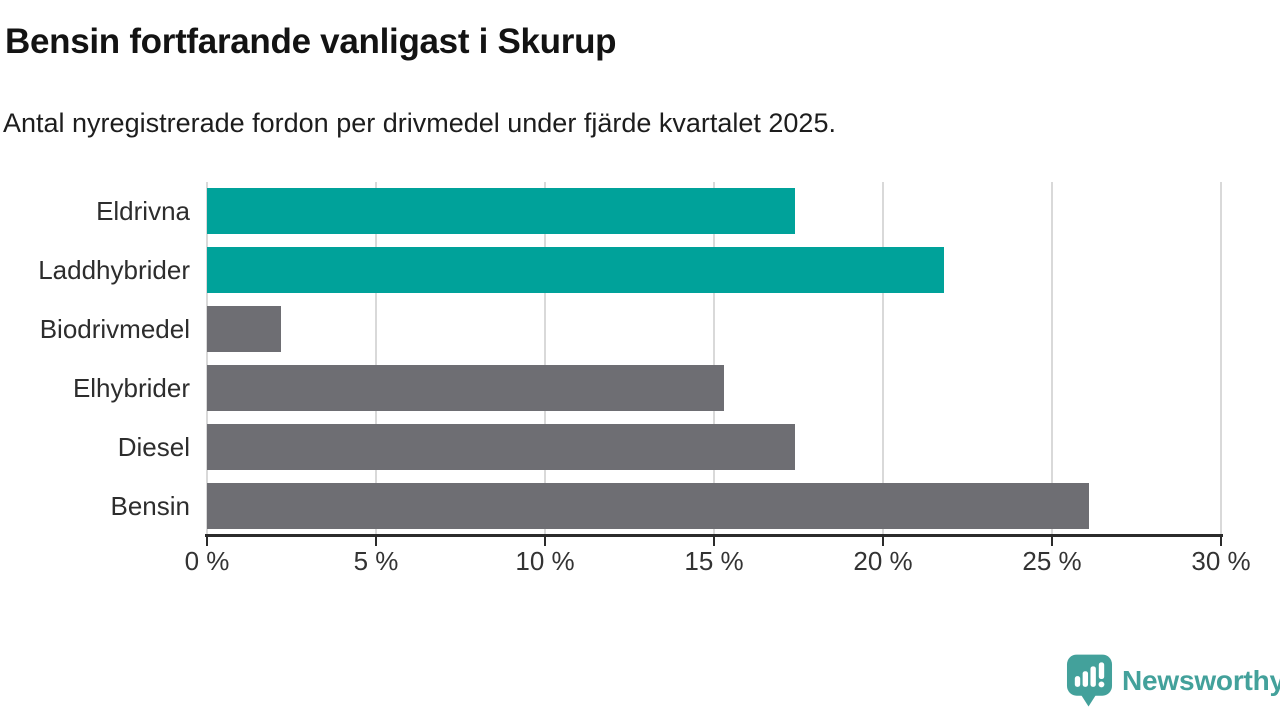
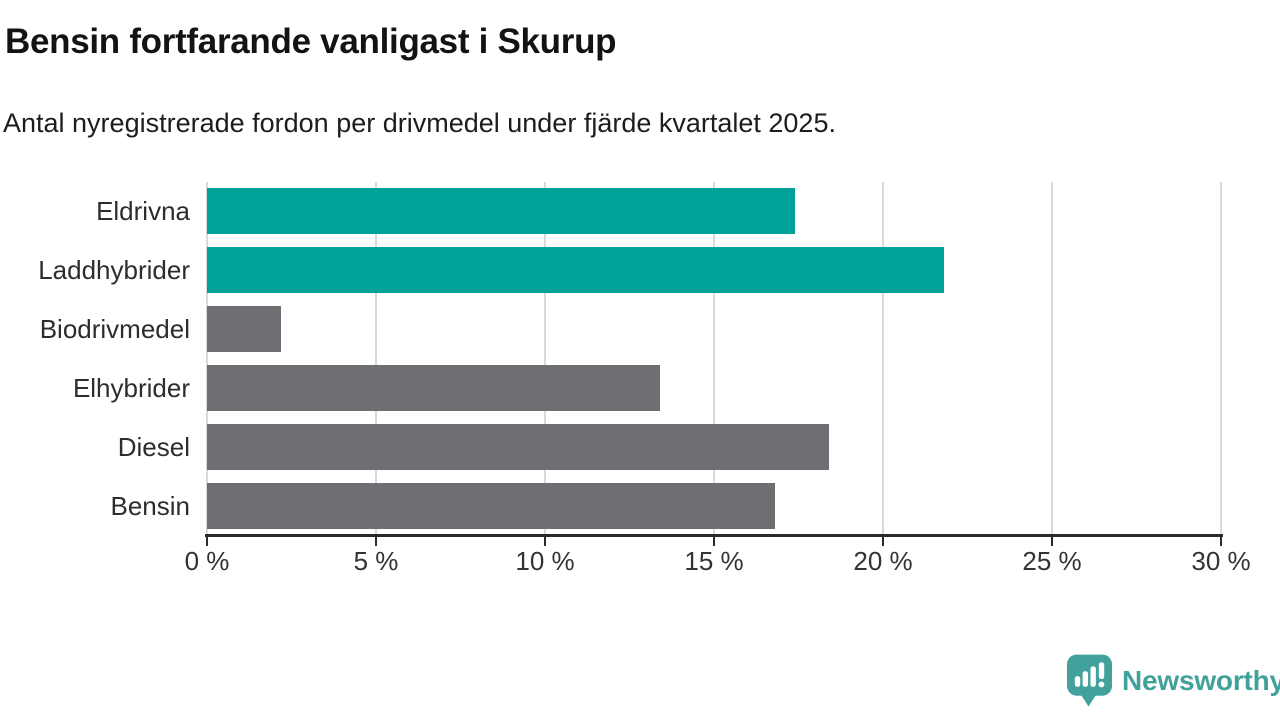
Elhybrider: 15.3% -> 13.4%
Diesel: 17.4% -> 18.4%
Bensin: 26.1% -> 16.8%
